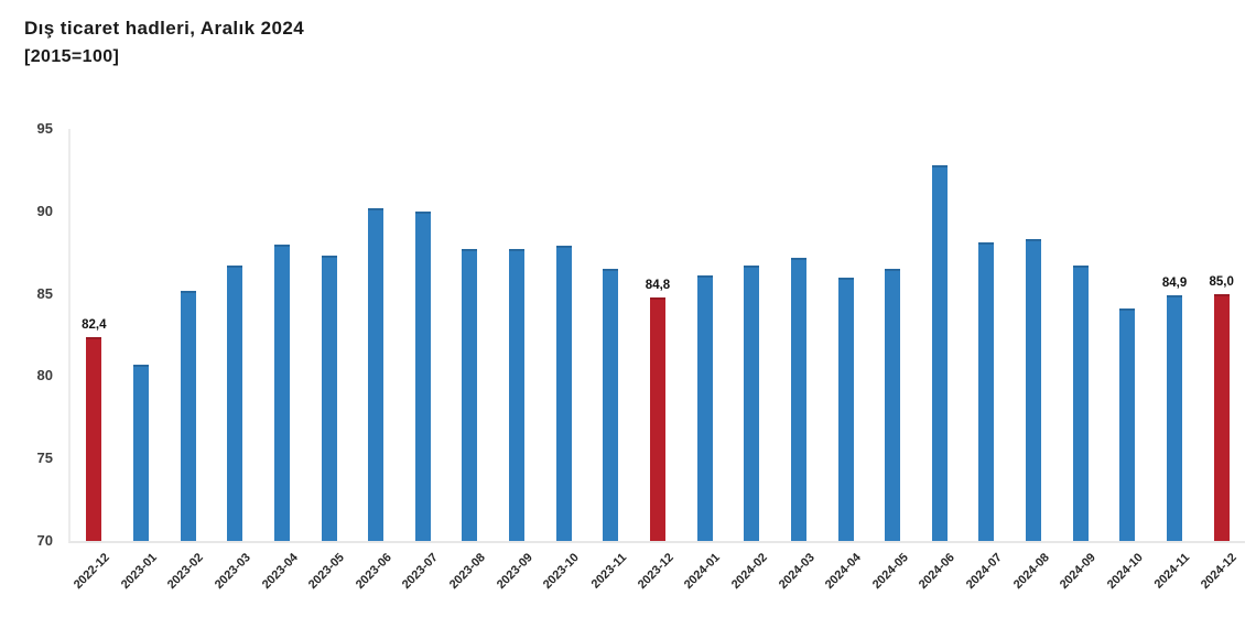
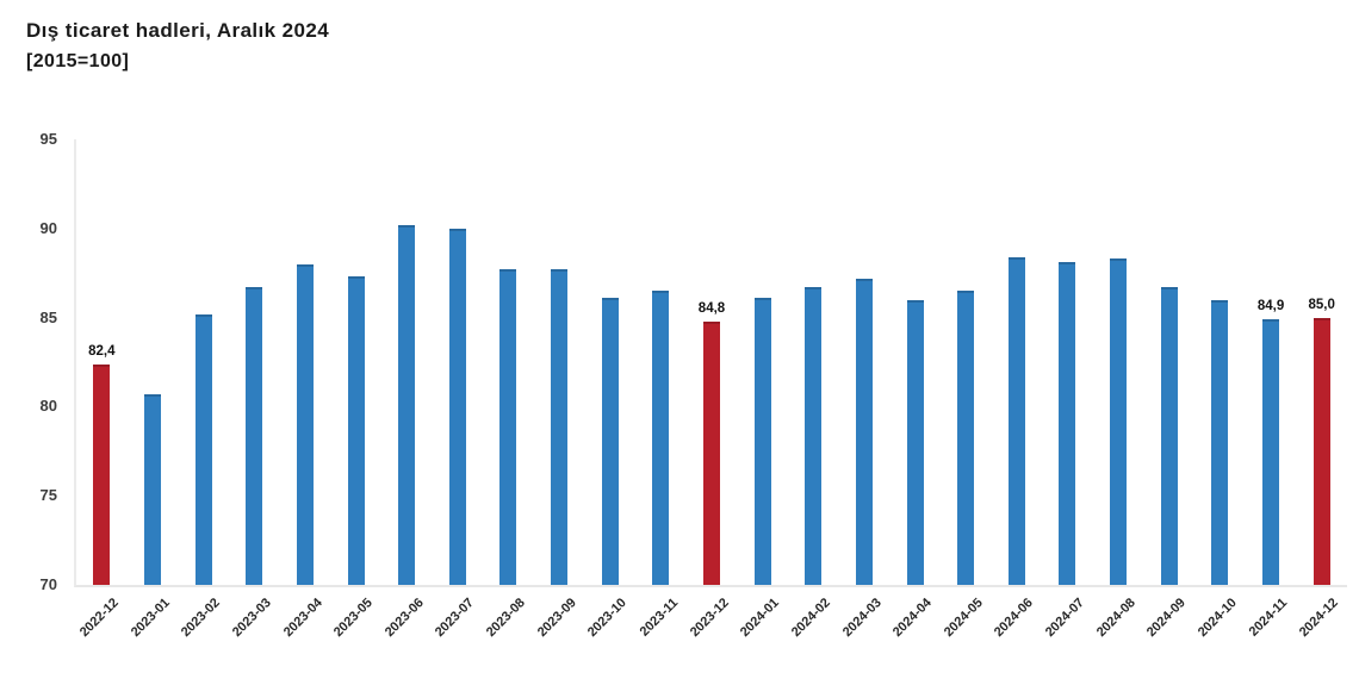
2023-10: 87.9 -> 86.1
2024-06: 92.8 -> 88.4
2024-10: 84.1 -> 86.0
